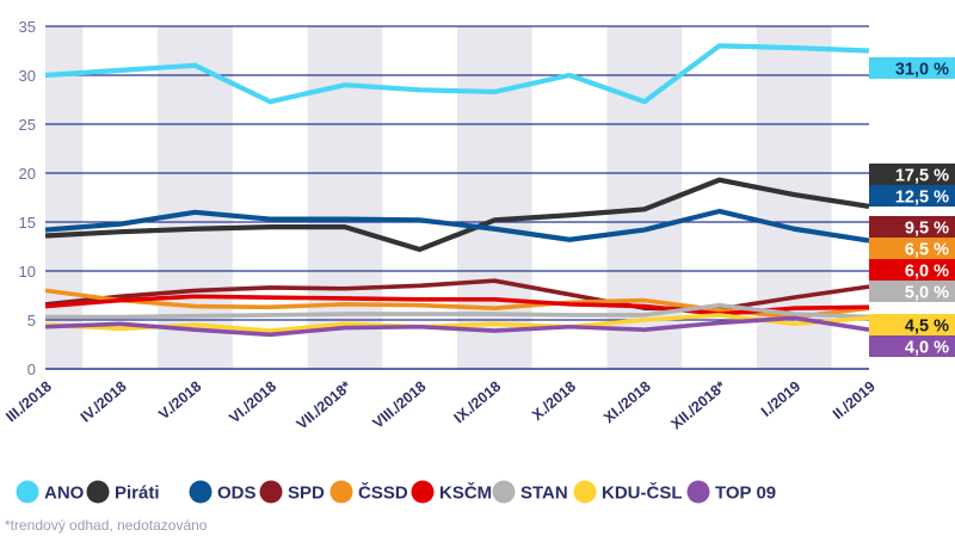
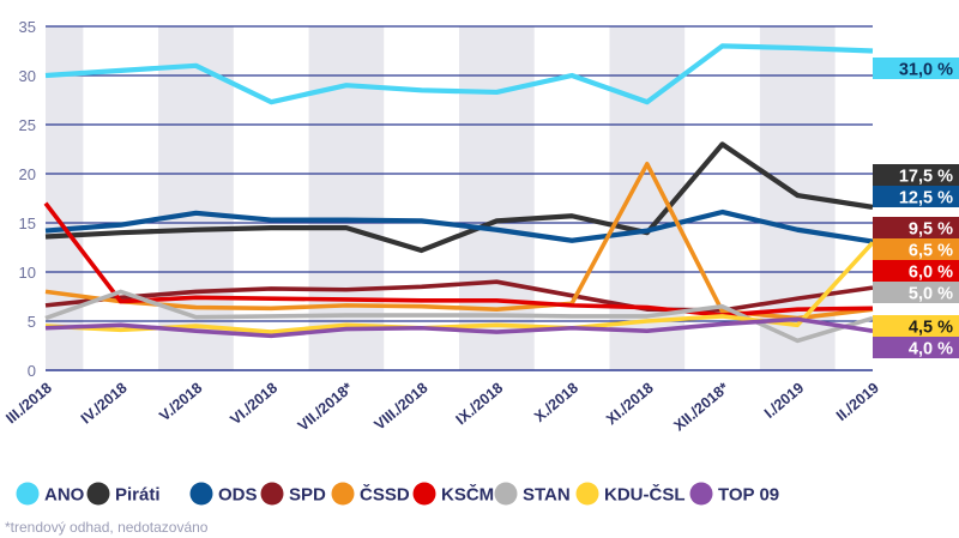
KSČM/III./2018: 6 -> 17
STAN/IV./2018: 5 -> 8
Piráti/XI./2018: 16 -> 14
ČSSD/XI./2018: 7 -> 21
Piráti/XII./2018*: 19 -> 23
STAN/I./2019: 6 -> 3
KDU-ČSL/II./2019: 5 -> 13
